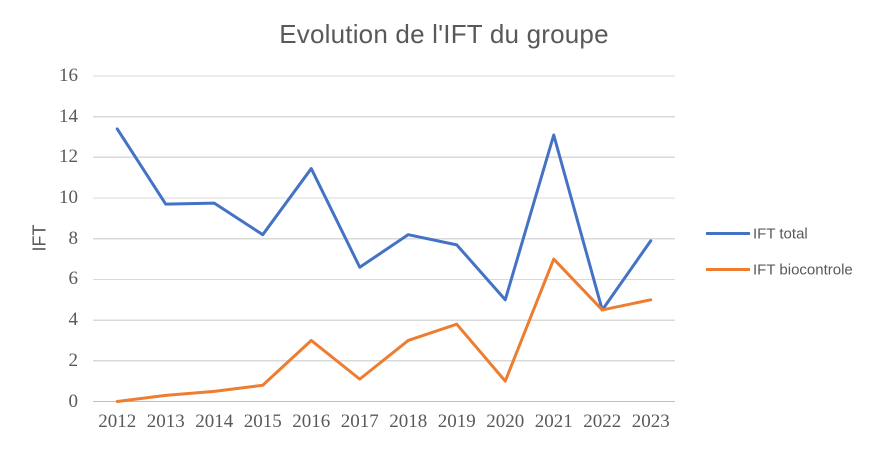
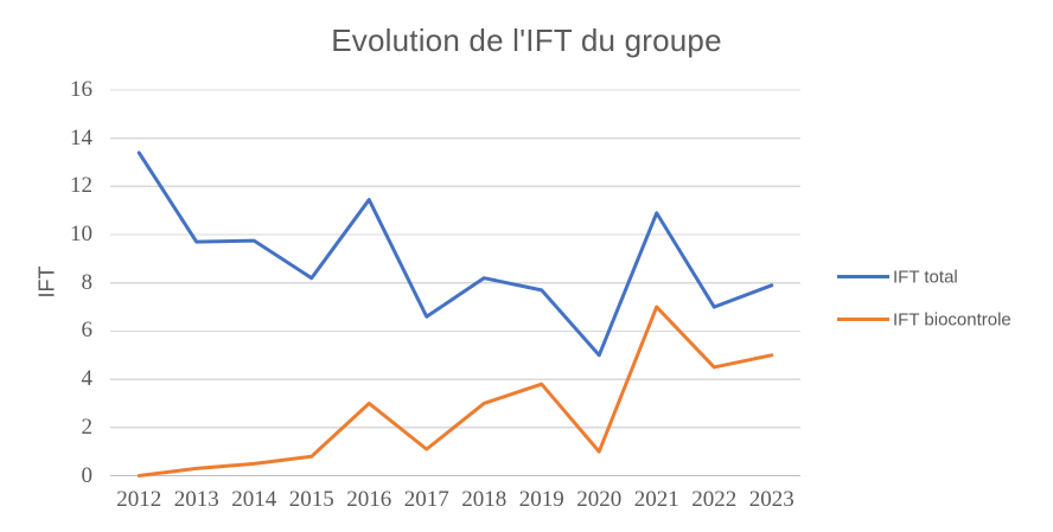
IFT total/2021: 13.1 -> 10.9
IFT total/2022: 4.5 -> 7.0
